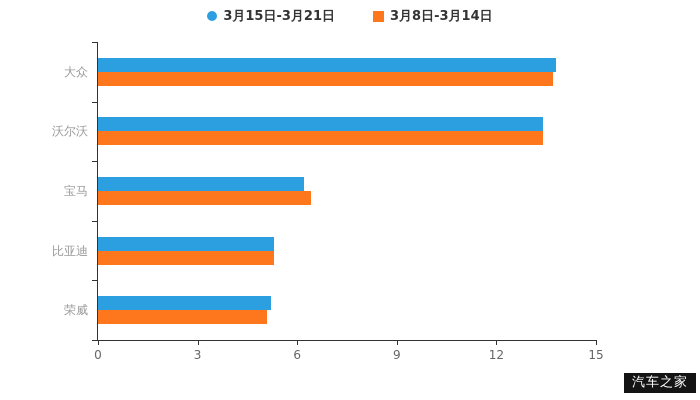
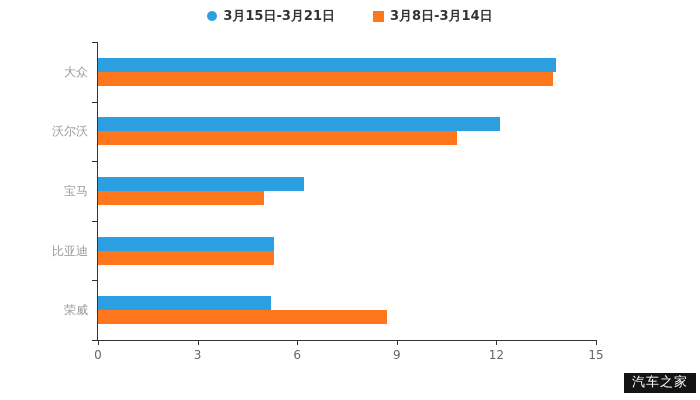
3月15日-3月21日/沃尔沃: 13.4 -> 12.1
3月8日-3月14日/沃尔沃: 13.4 -> 10.8
3月8日-3月14日/宝马: 6.4 -> 5.0
3月8日-3月14日/荣威: 5.1 -> 8.7
